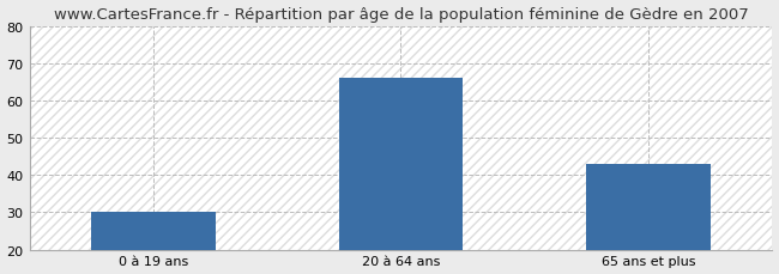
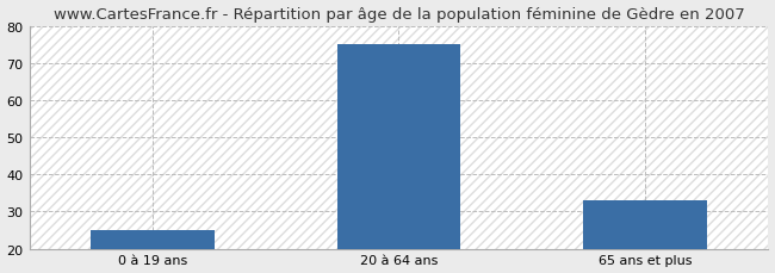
0 à 19 ans: 30 -> 25
20 à 64 ans: 66 -> 75
65 ans et plus: 43 -> 33
